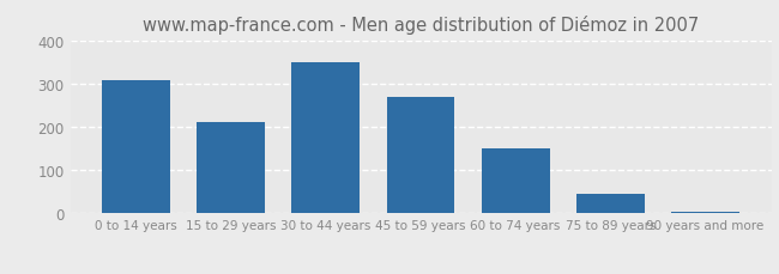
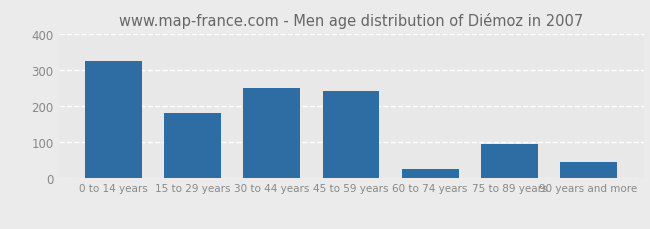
0 to 14 years: 308 -> 325
15 to 29 years: 211 -> 180
30 to 44 years: 350 -> 250
45 to 59 years: 270 -> 240
60 to 74 years: 151 -> 25
75 to 89 years: 46 -> 95
90 years and more: 5 -> 45
